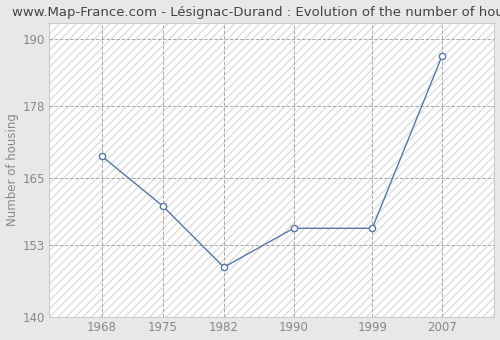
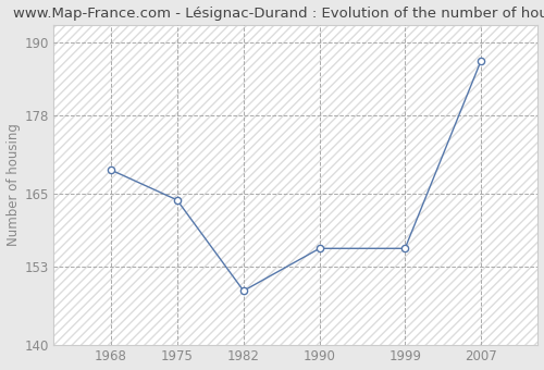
1975: 160 -> 164
